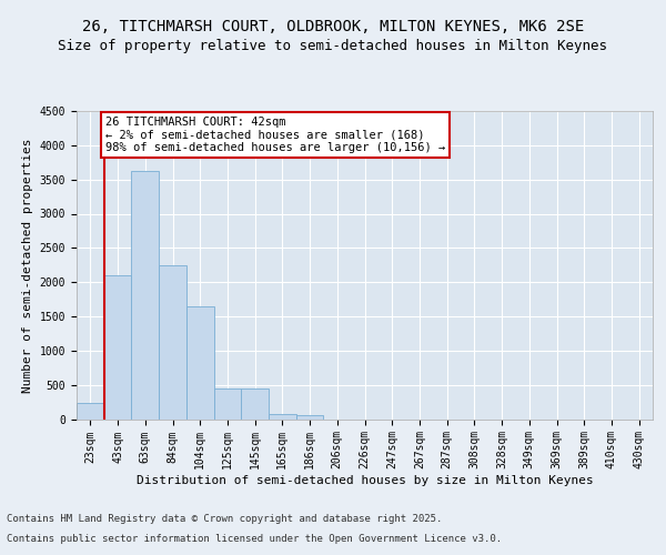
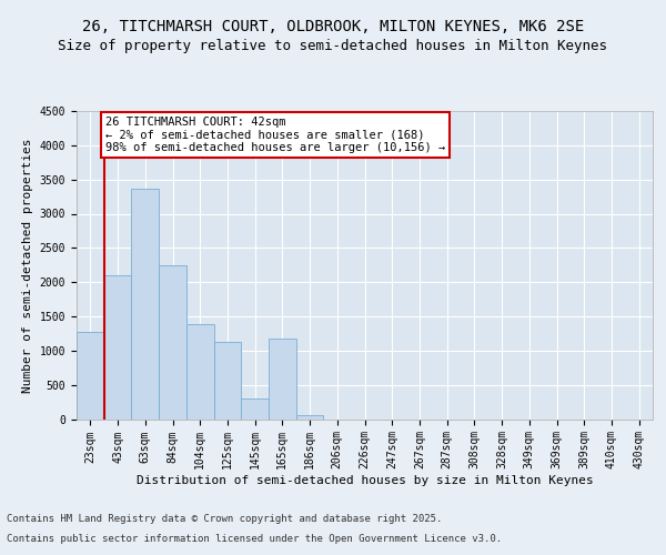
23sqm: 230 -> 1280
63sqm: 3620 -> 3360
104sqm: 1640 -> 1380
125sqm: 450 -> 1120
145sqm: 450 -> 300
165sqm: 80 -> 1180
